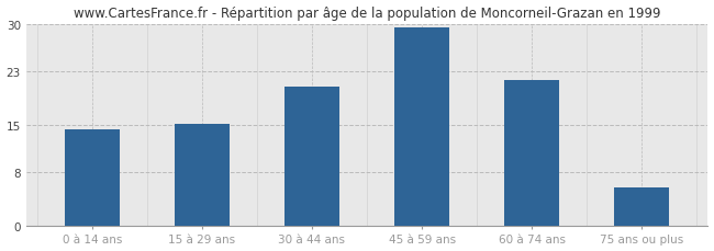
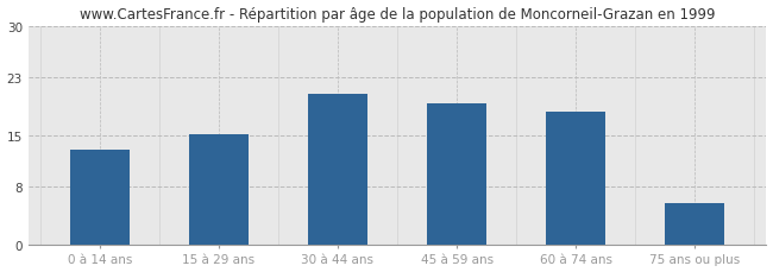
0 à 14 ans: 14.3 -> 13.0
45 à 59 ans: 29.4 -> 19.4
60 à 74 ans: 21.6 -> 18.2
